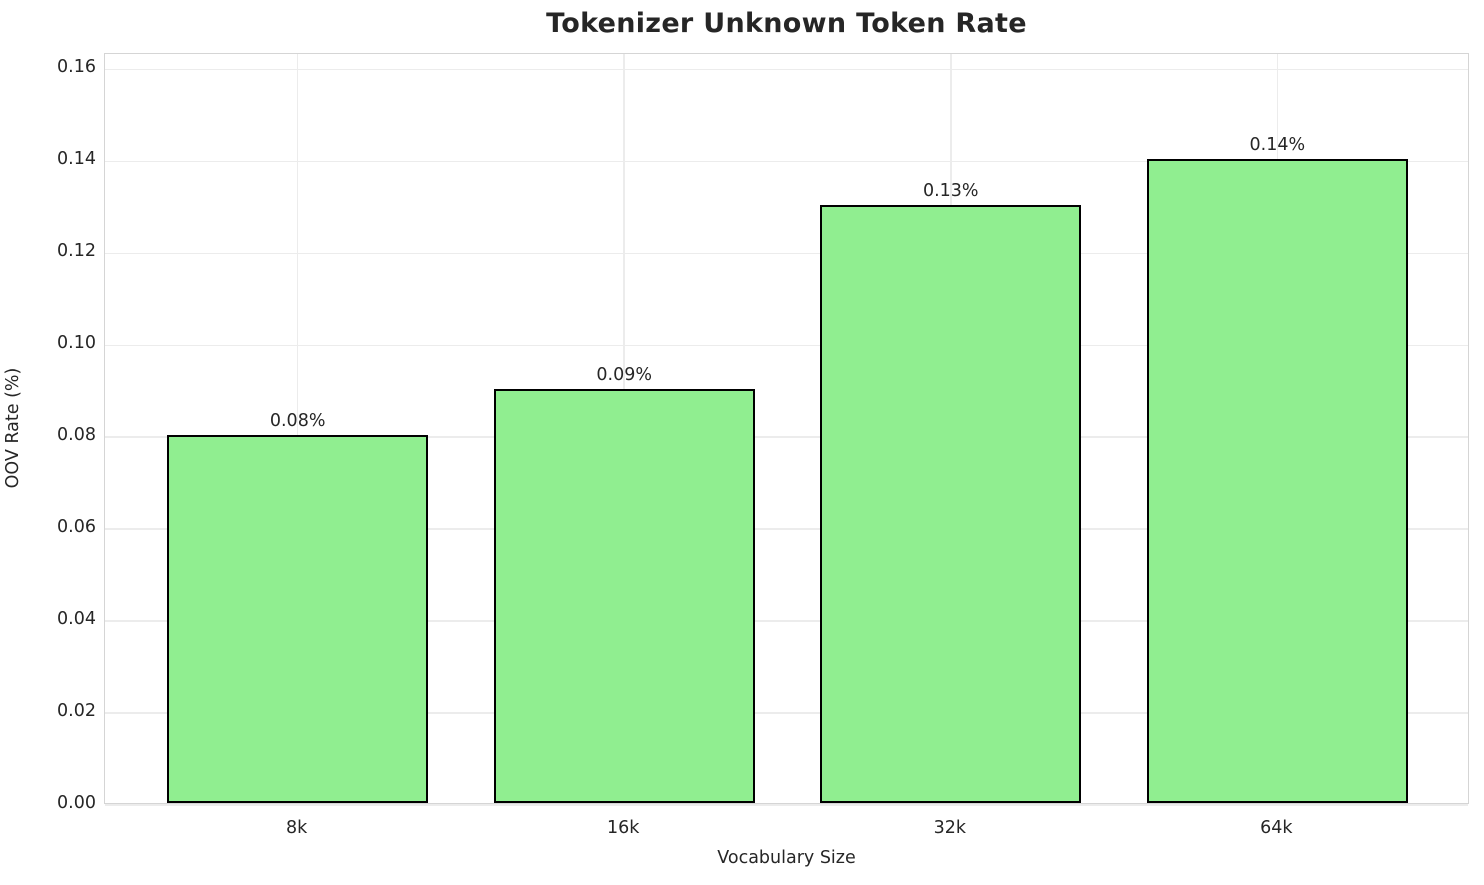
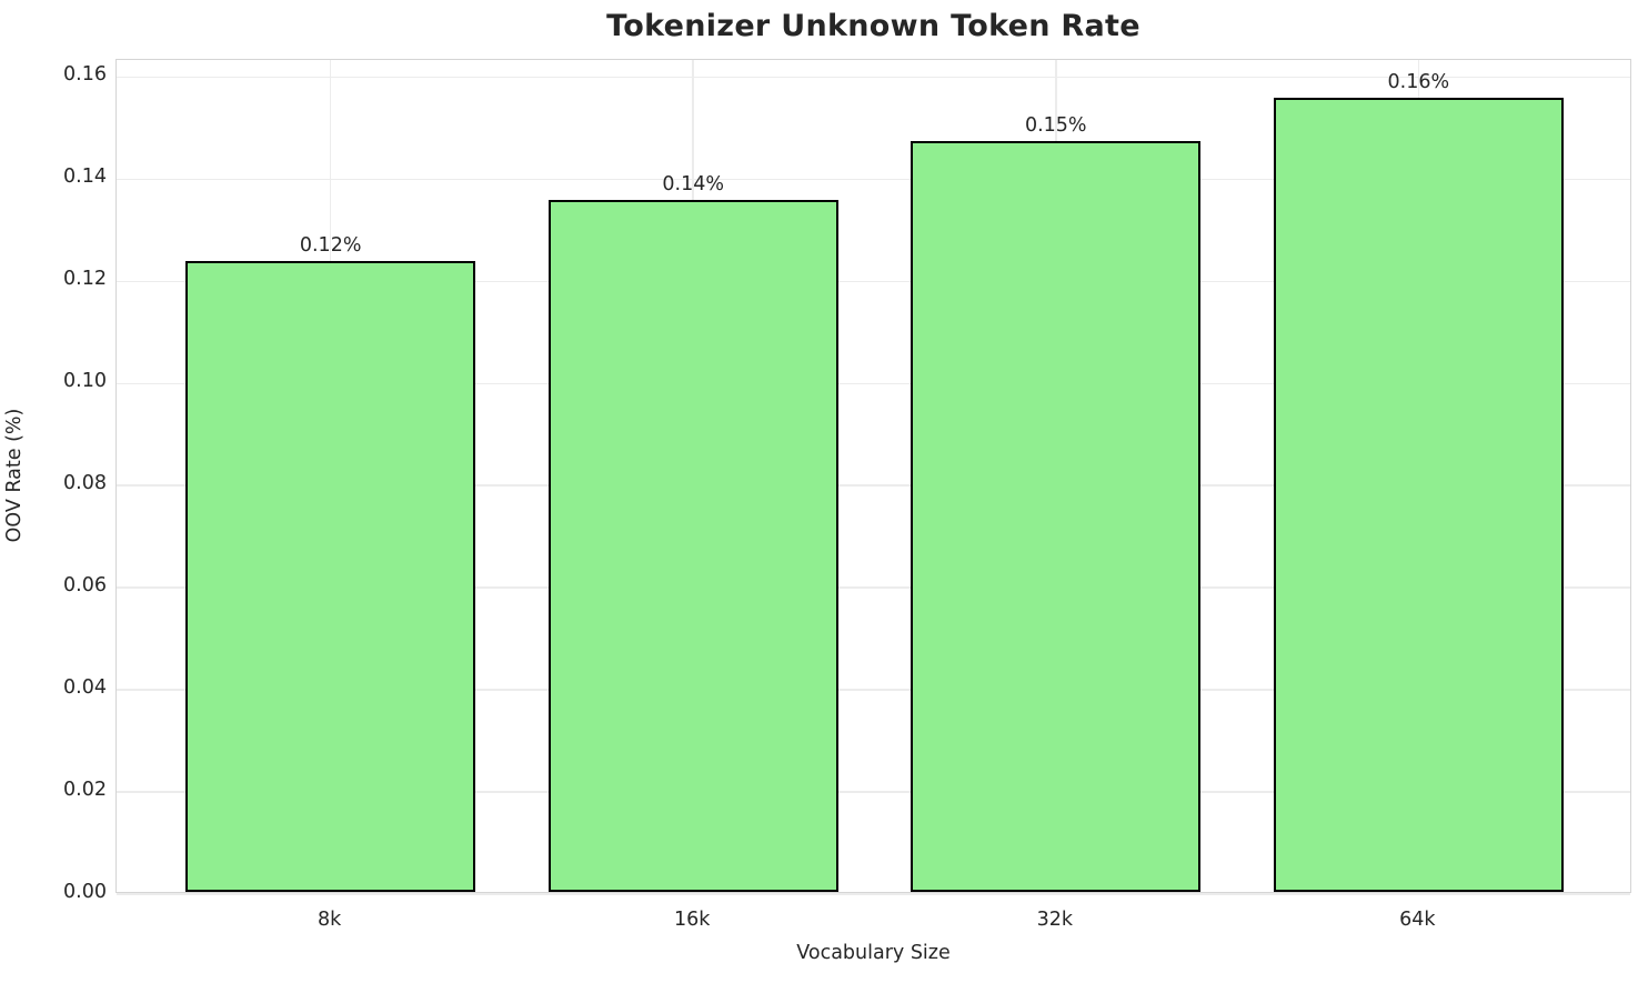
8k: 0.08% -> 0.12%
16k: 0.09% -> 0.14%
32k: 0.13% -> 0.15%
64k: 0.14% -> 0.16%
